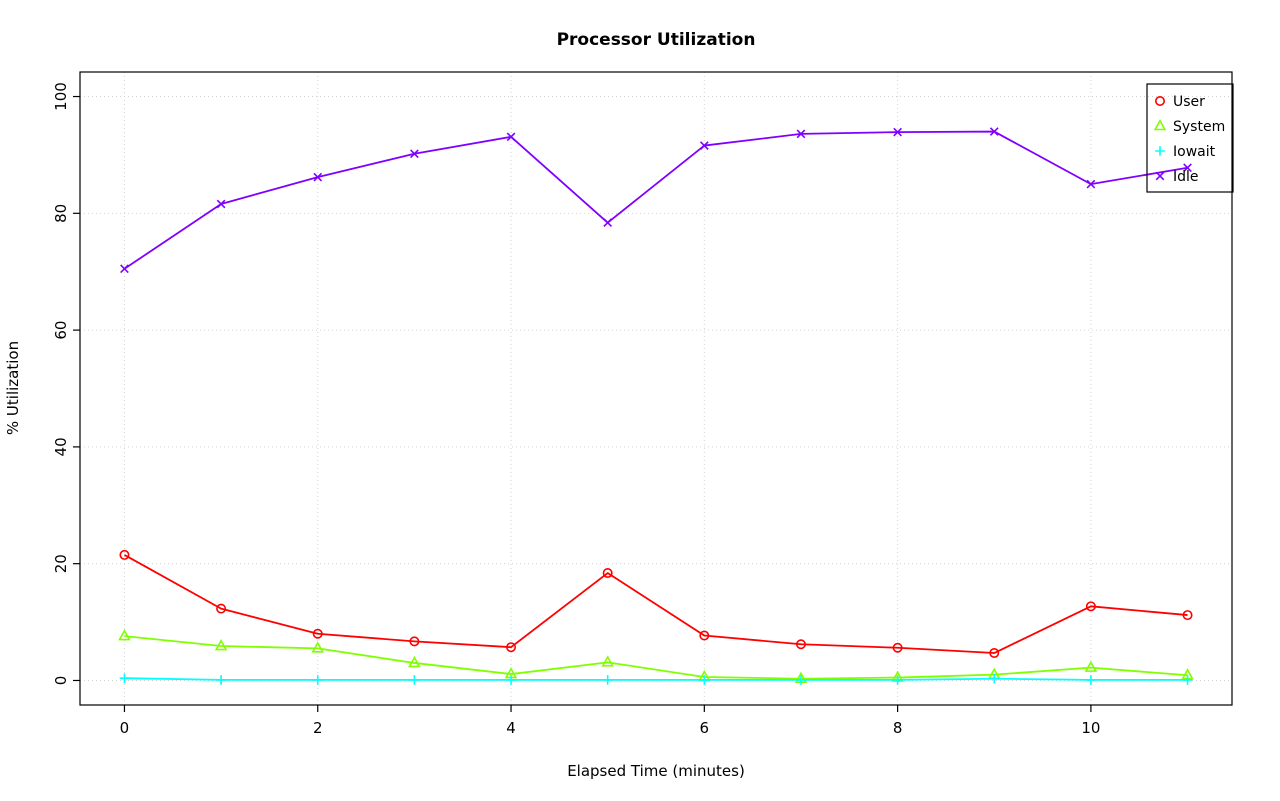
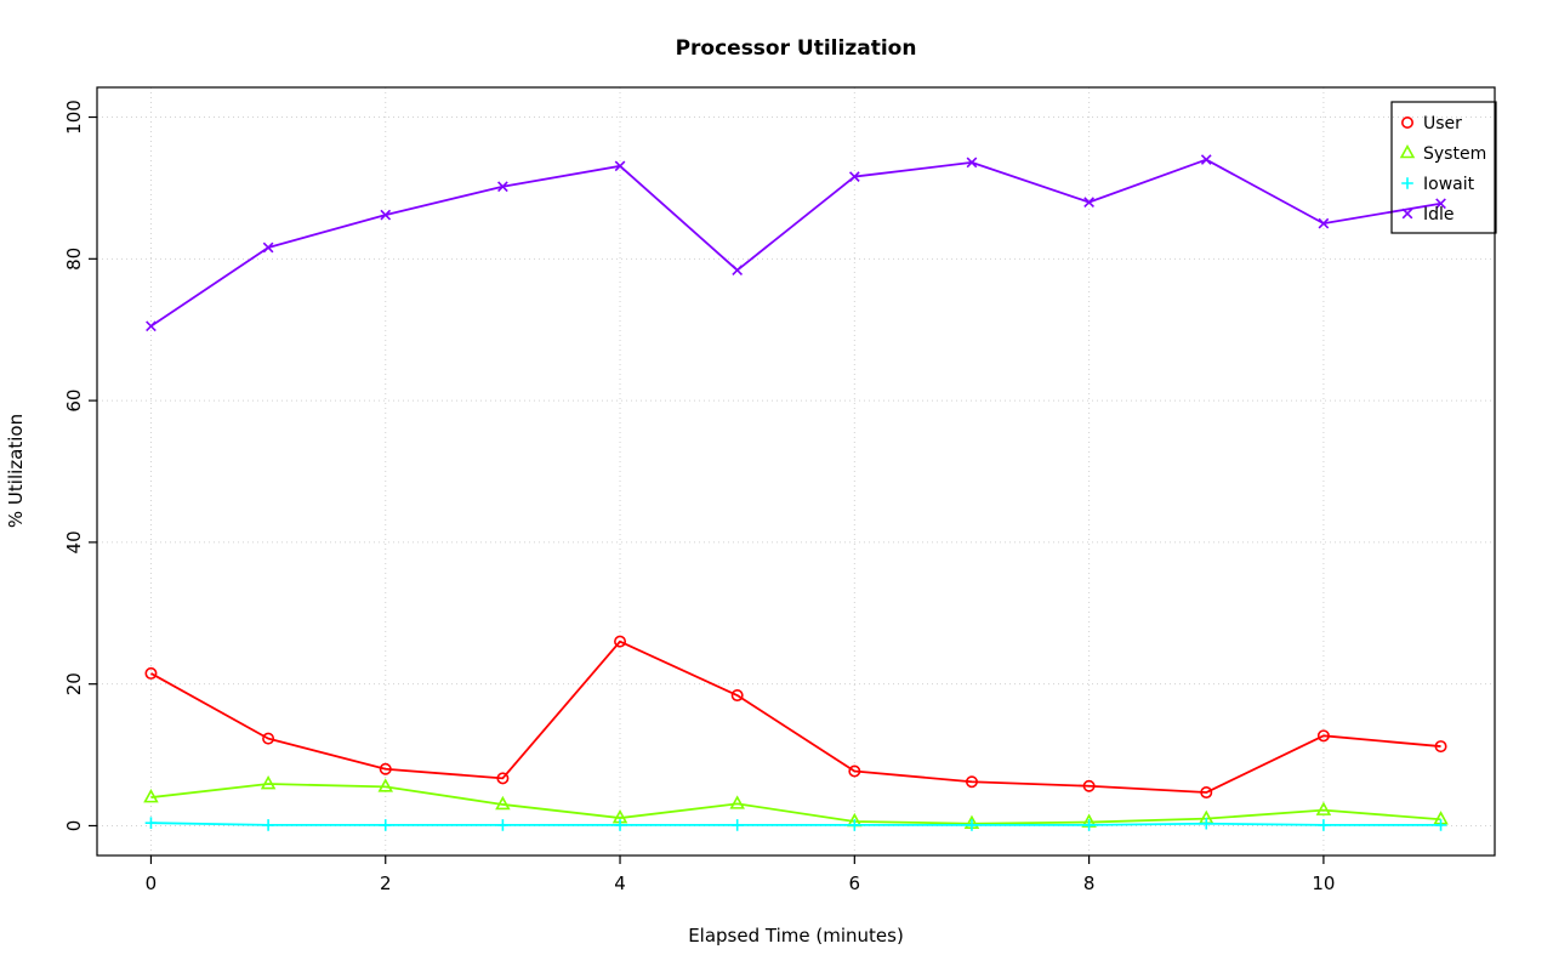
System/0: 8 -> 4
User/4: 6 -> 26
Idle/8: 94 -> 88
